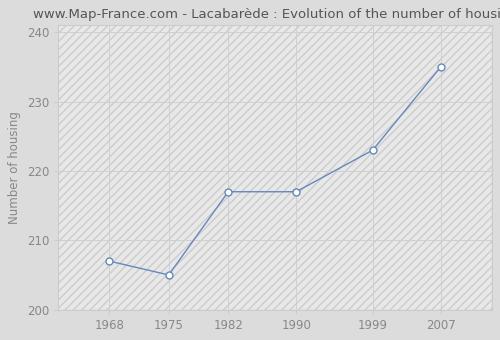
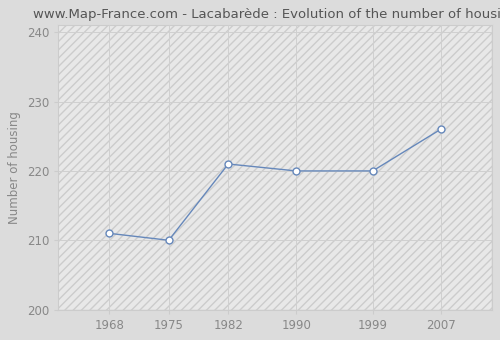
1968: 207 -> 211
1975: 205 -> 210
1982: 217 -> 221
1990: 217 -> 220
1999: 223 -> 220
2007: 235 -> 226
